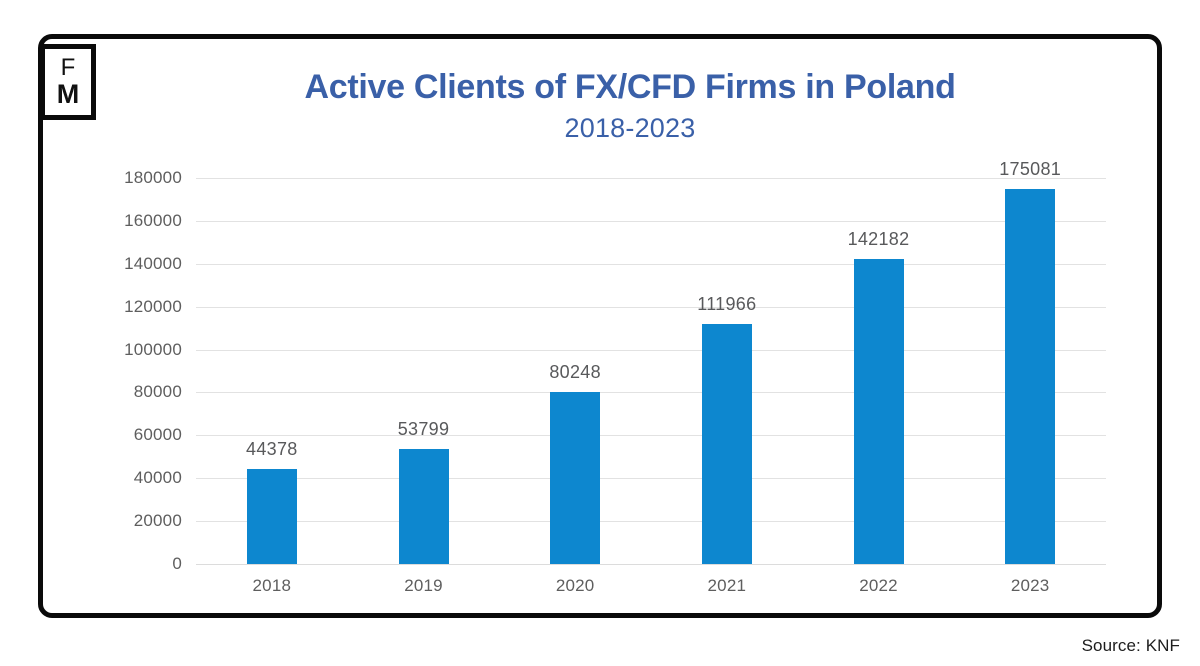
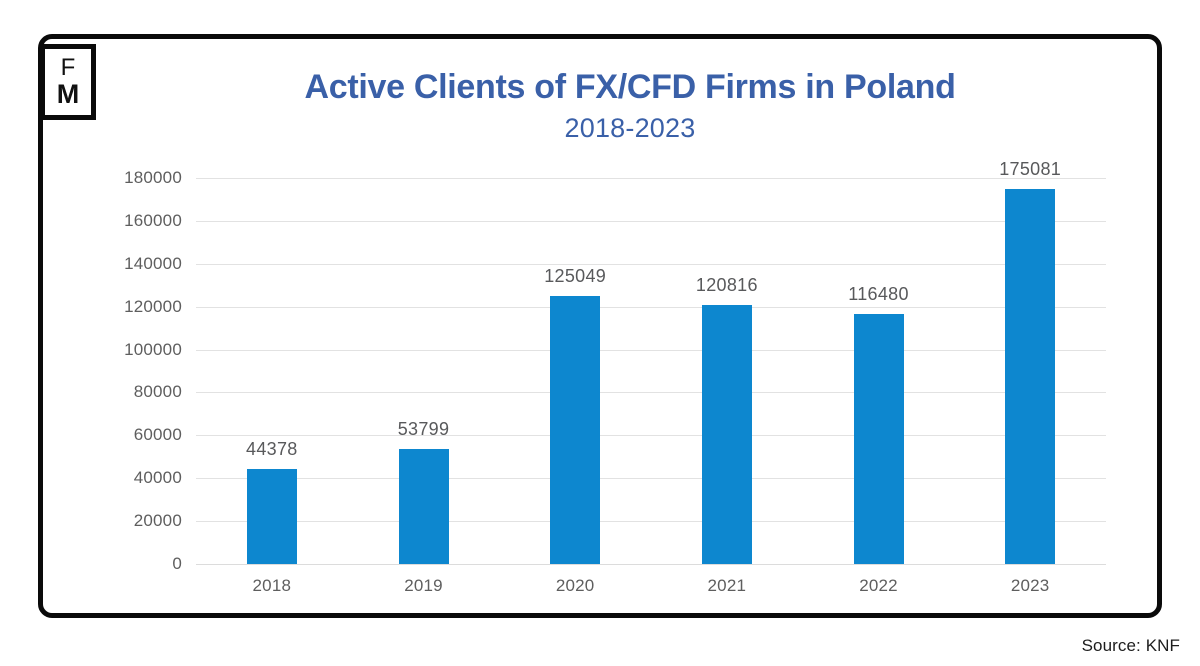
2020: 80248 -> 125049
2021: 111966 -> 120816
2022: 142182 -> 116480
